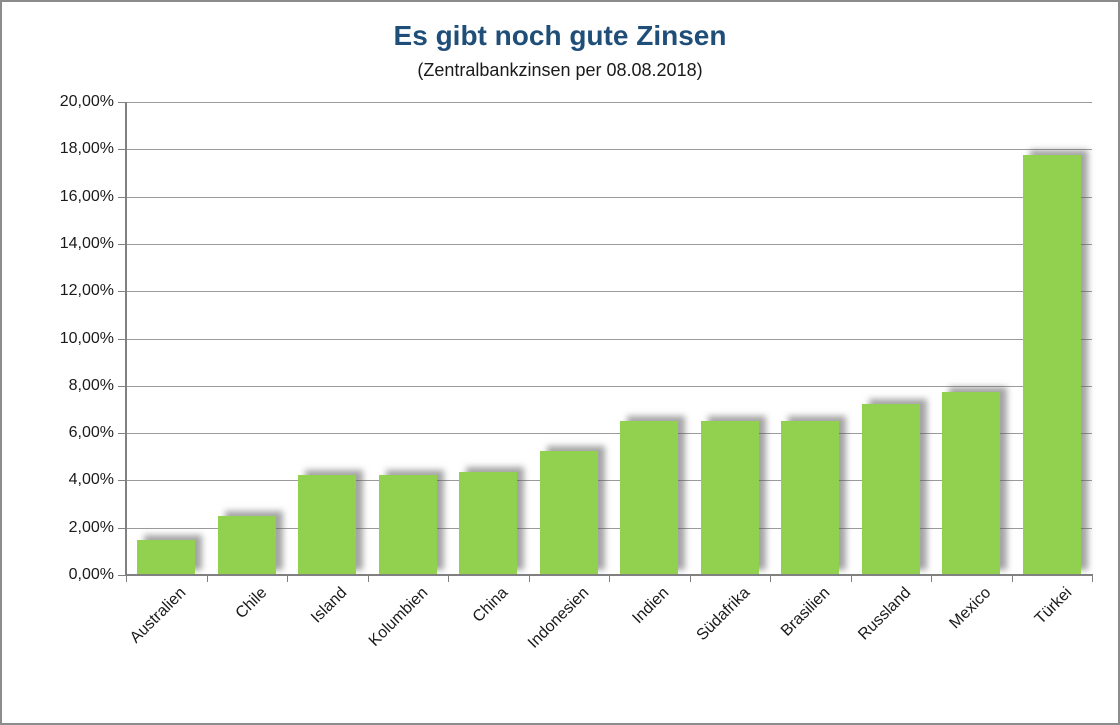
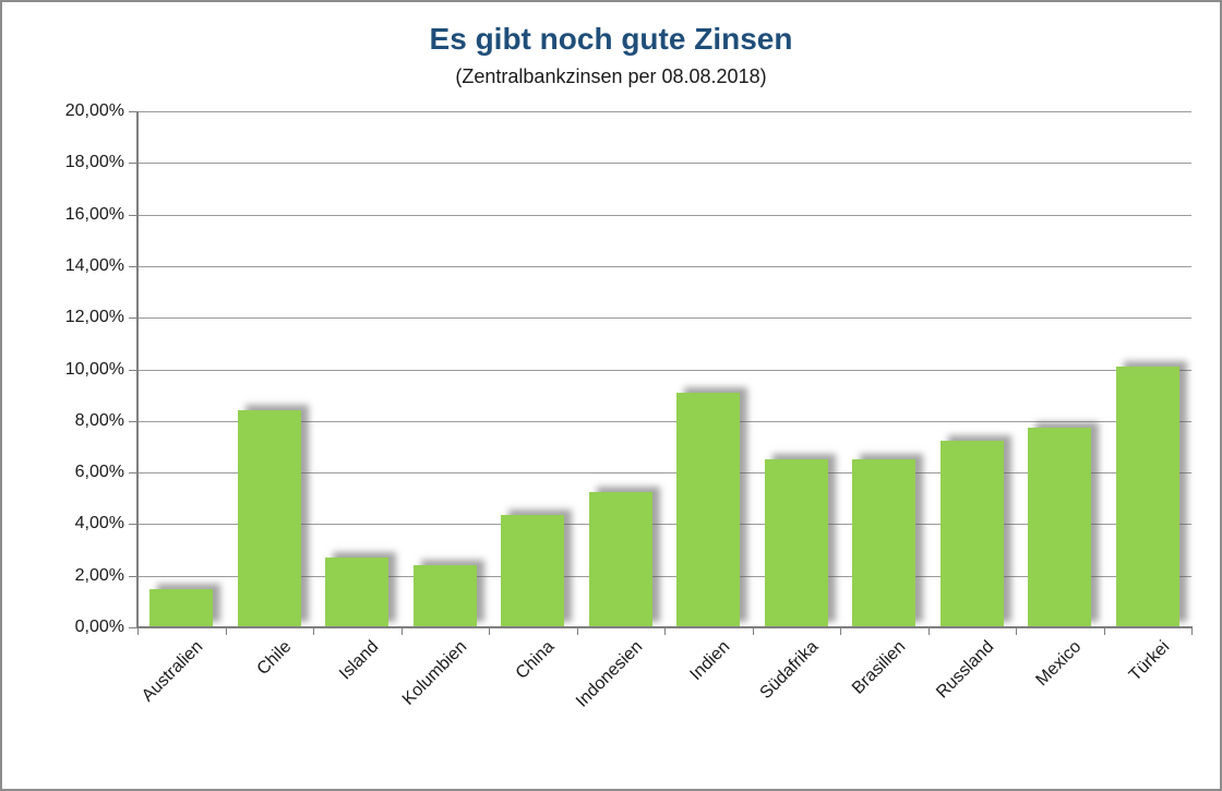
Chile: 2,5% -> 8,4%
Island: 4,2% -> 2,7%
Kolumbien: 4,2% -> 2,4%
Indien: 6,5% -> 9,1%
Türkei: 17,8% -> 10,1%
